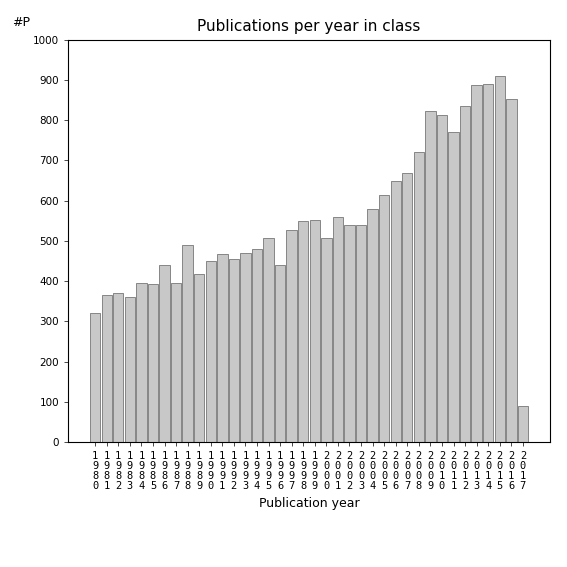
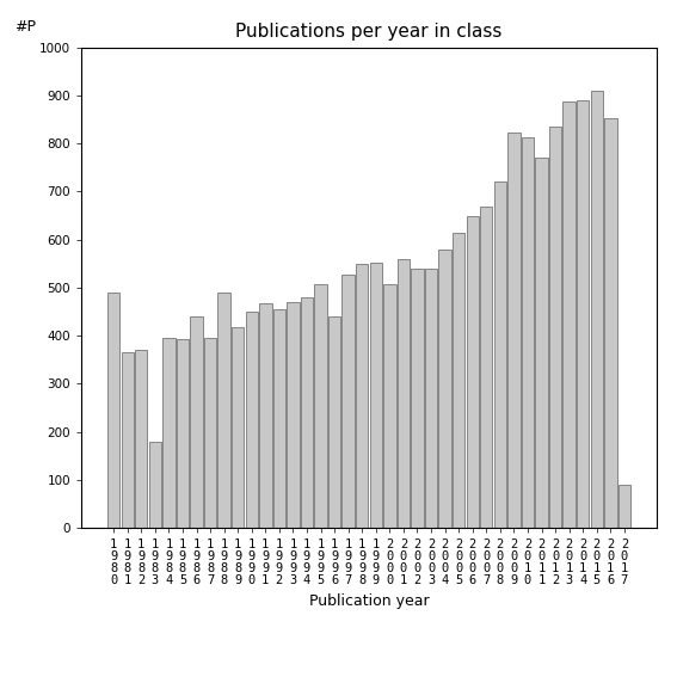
1 9 8 0: 320 -> 490
1 9 8 3: 362 -> 180
